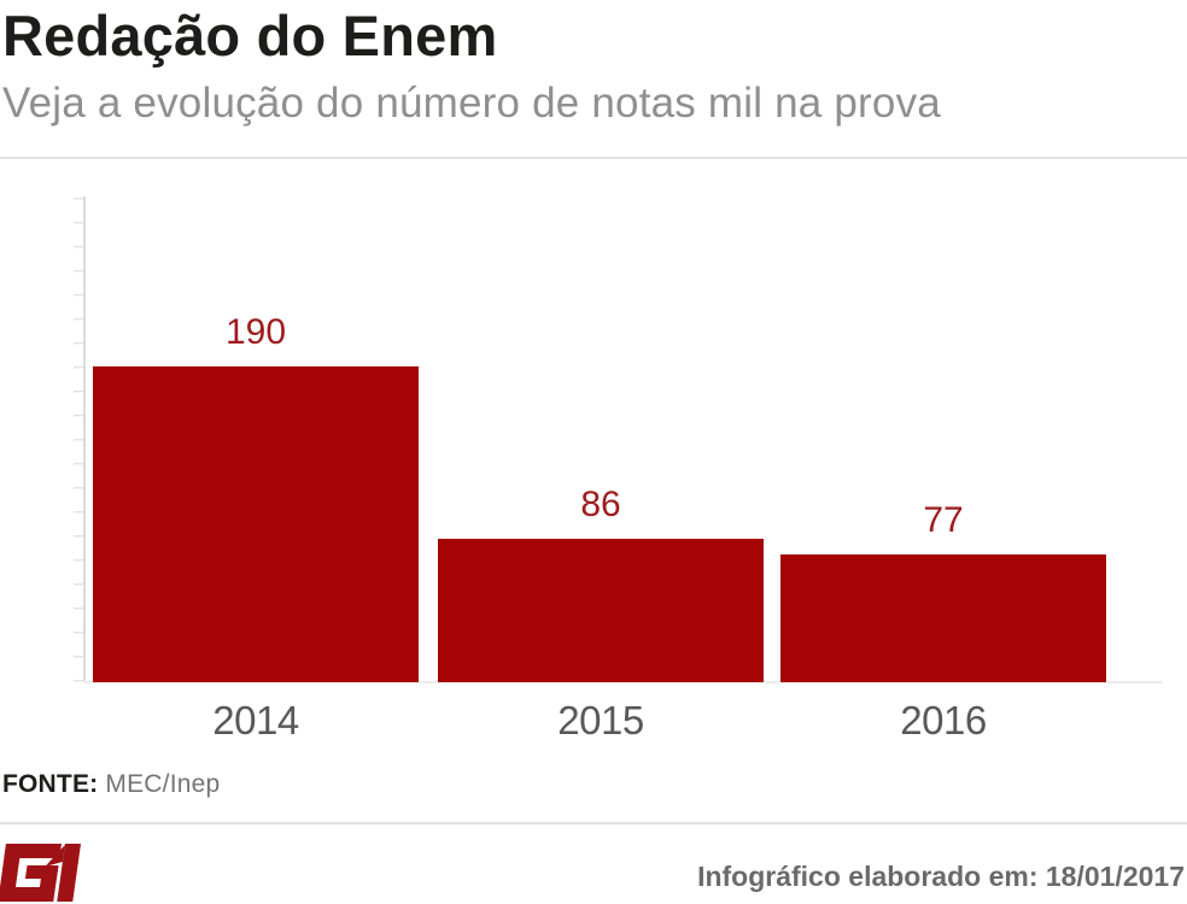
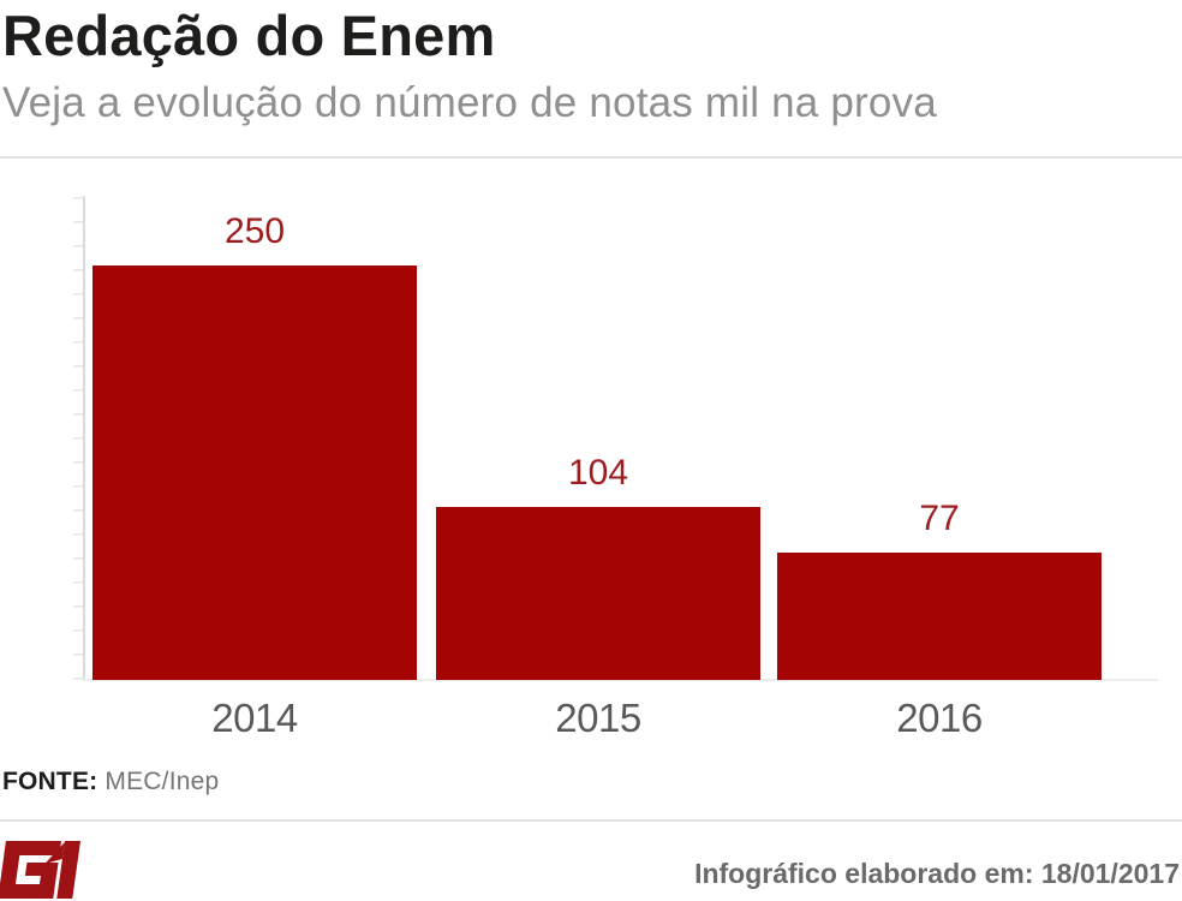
2014: 190 -> 250
2015: 86 -> 104
